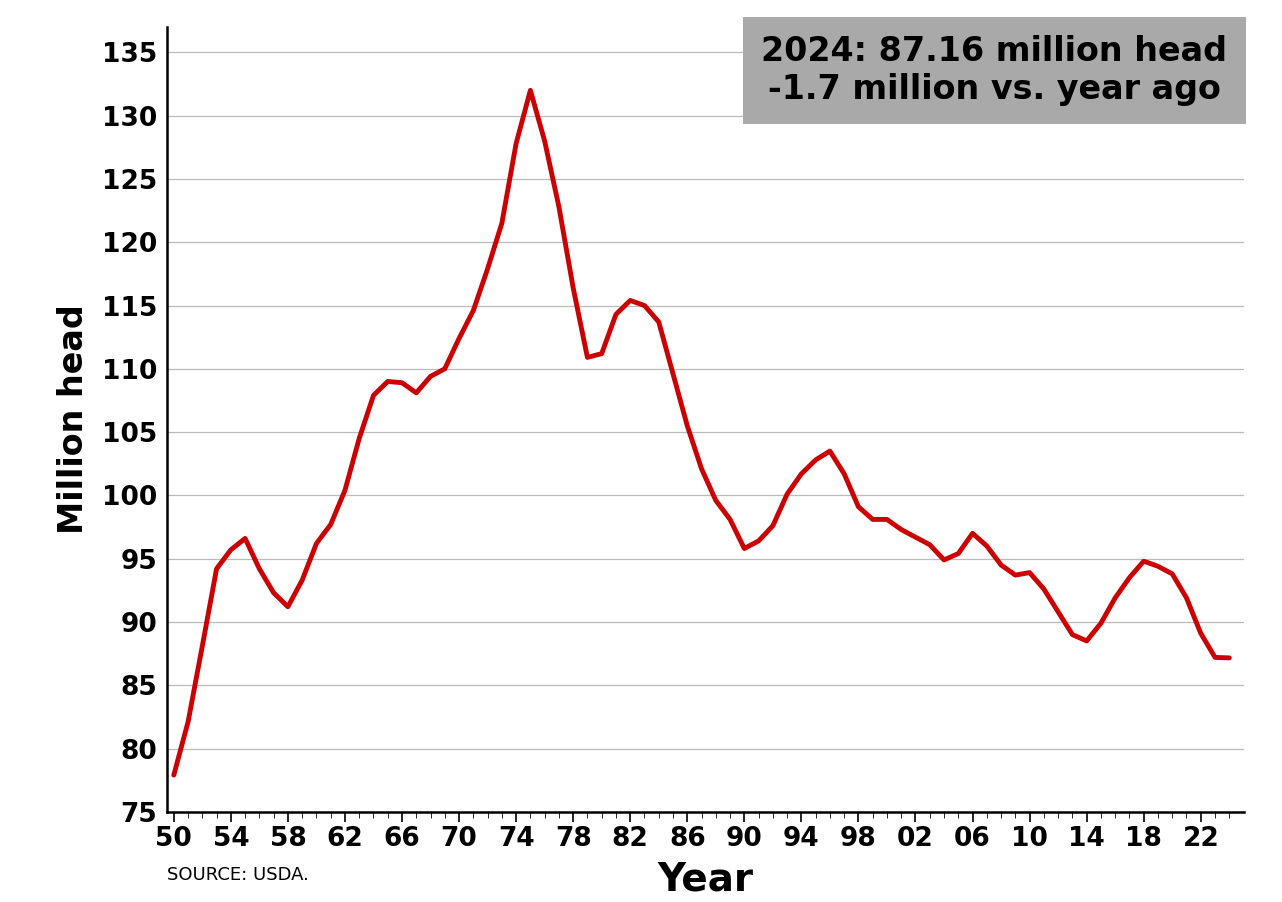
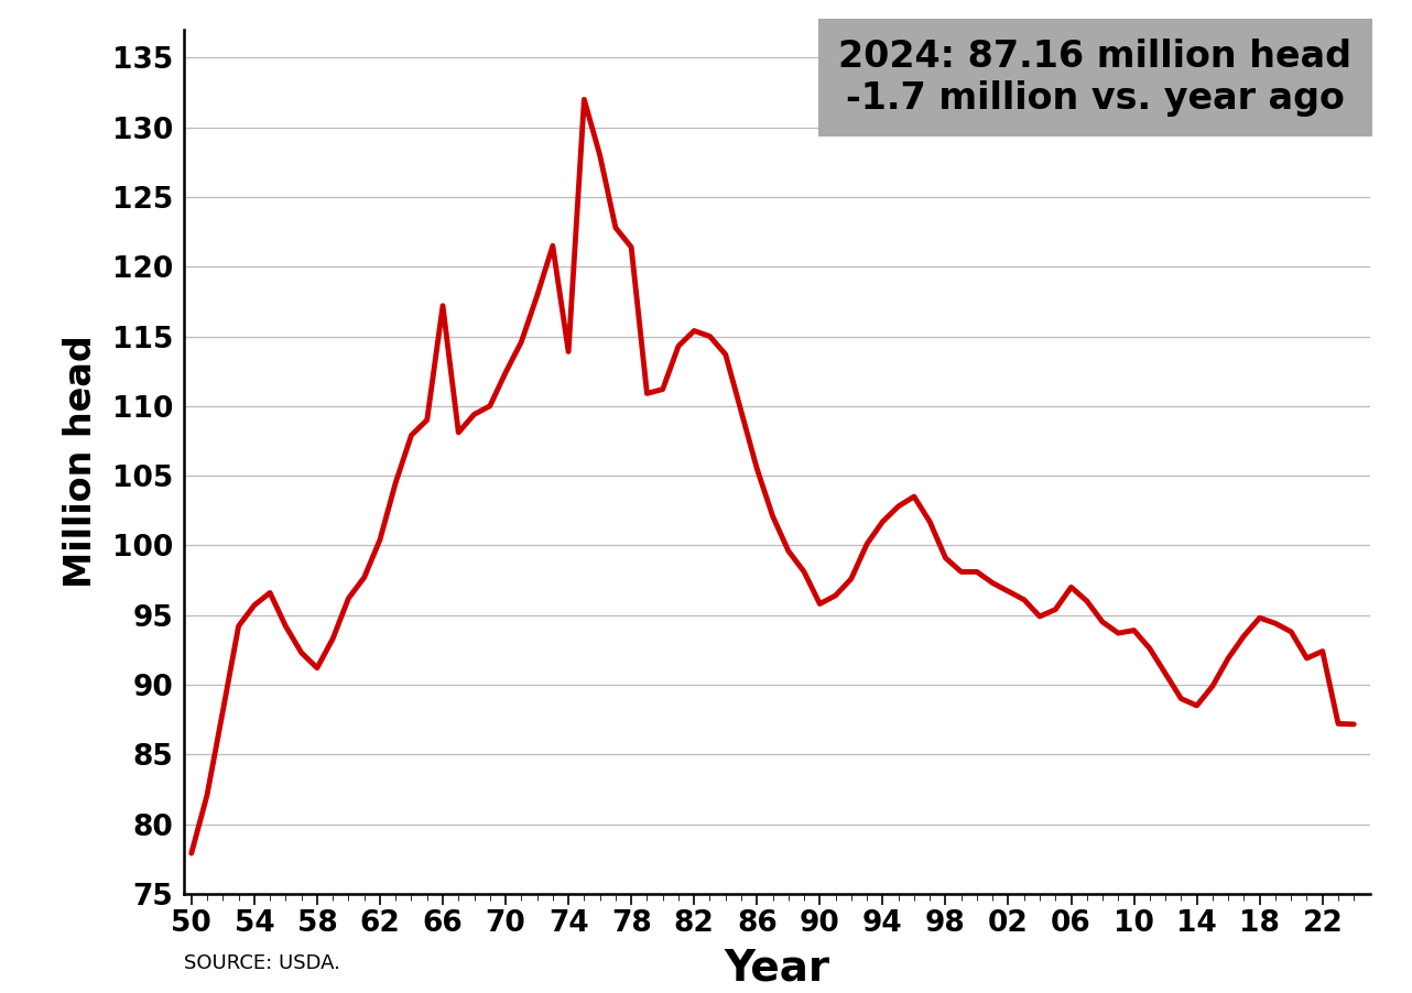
66: 108.9 -> 117.2
74: 127.8 -> 113.9
78: 116.4 -> 121.4
22: 89.1 -> 92.4
